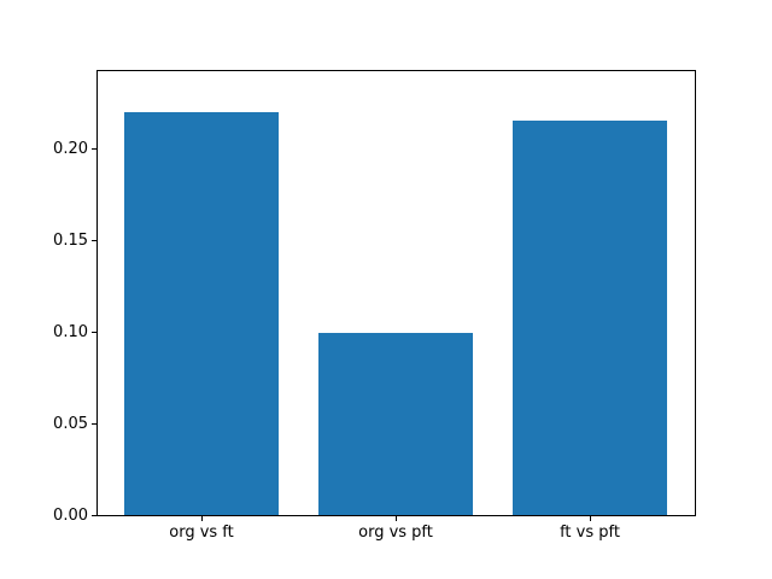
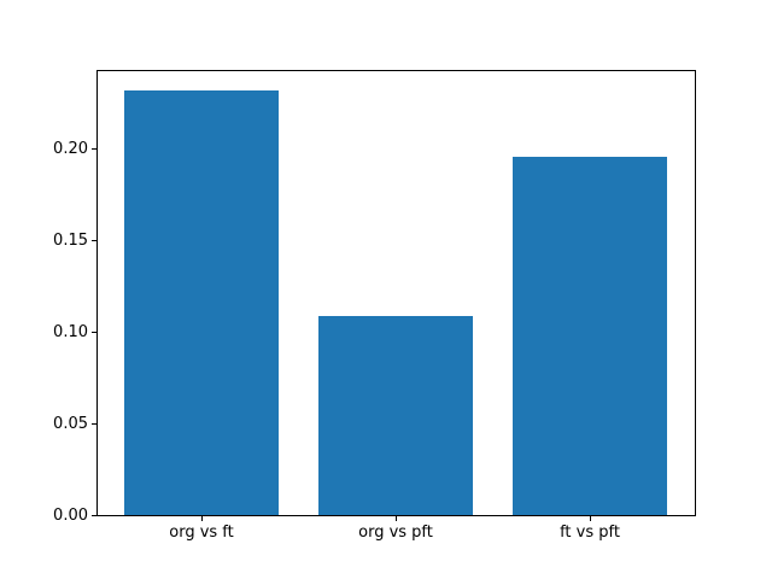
org vs ft: 0.220 -> 0.232
org vs pft: 0.100 -> 0.109
ft vs pft: 0.216 -> 0.196
